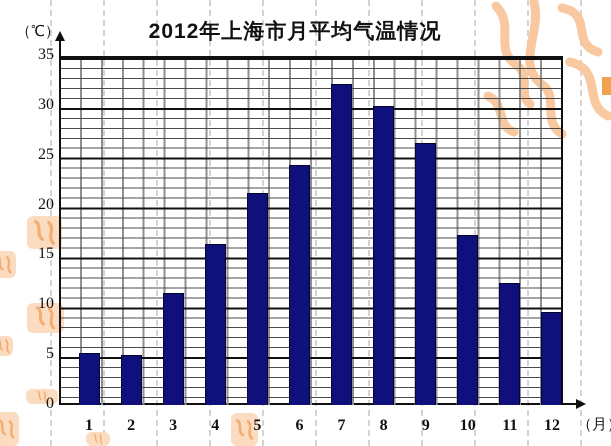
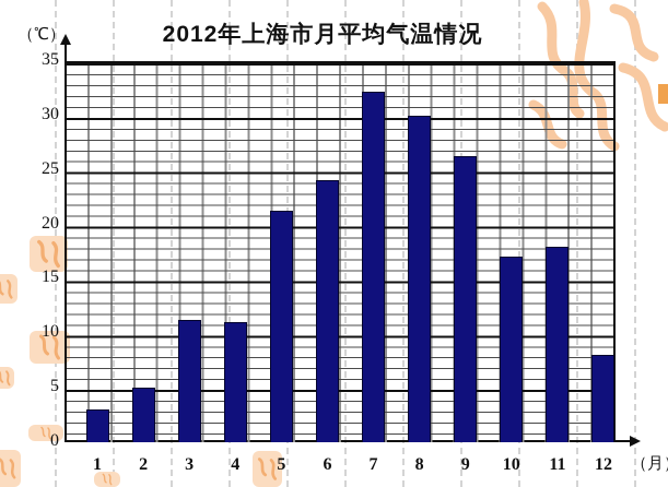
1: 5 -> 3
4: 16 -> 11
11: 12 -> 18
12: 9 -> 8
